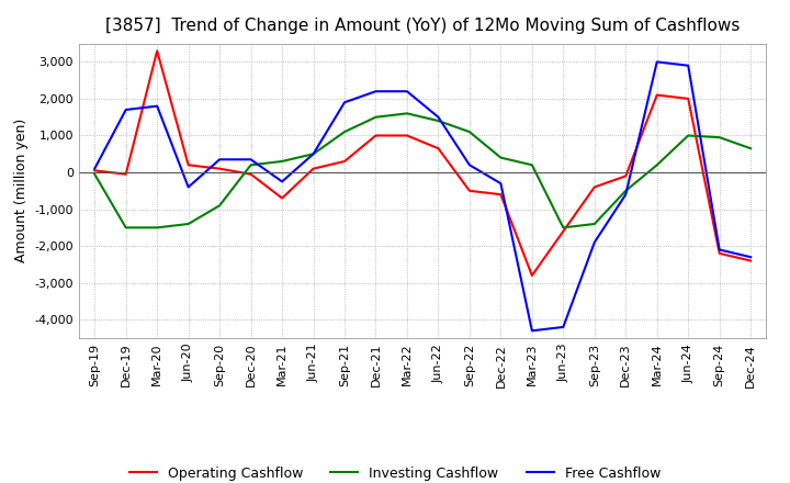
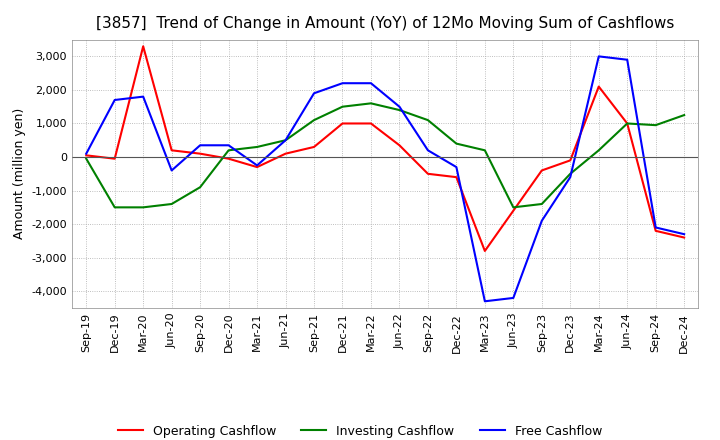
Operating Cashflow/Mar-21: -700 -> -300
Operating Cashflow/Jun-22: 650 -> 350
Operating Cashflow/Jun-24: 2,000 -> 1,000
Investing Cashflow/Dec-24: 650 -> 1,250
